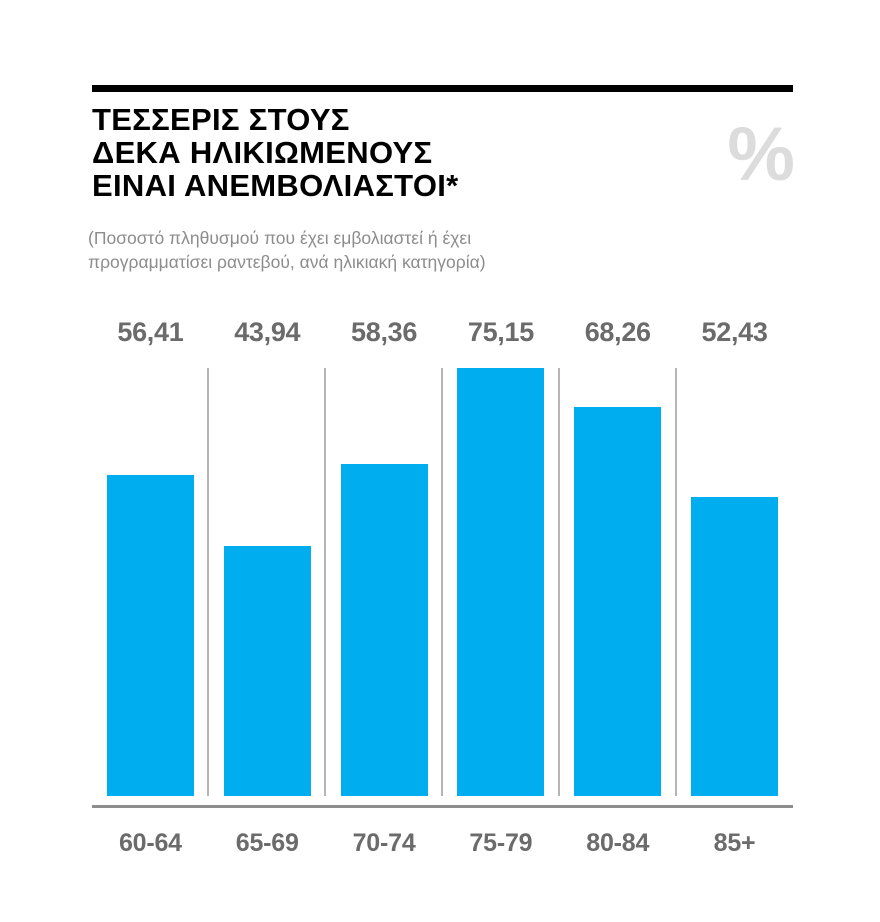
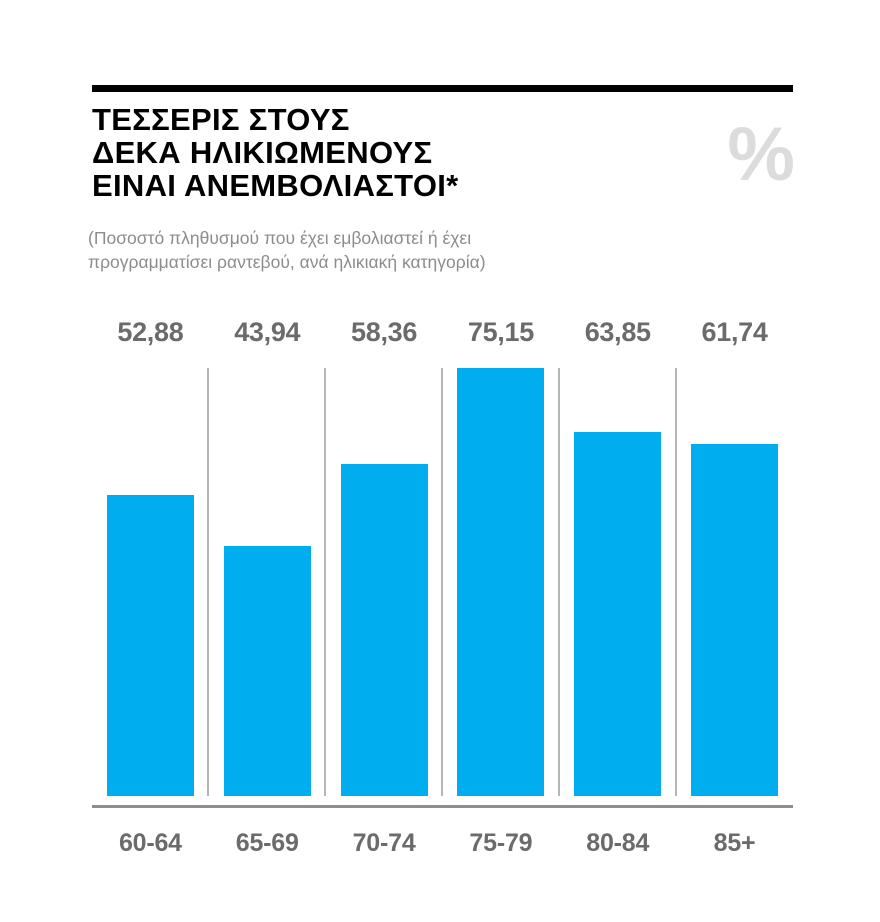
60-64: 56,41 -> 52,88
80-84: 68,26 -> 63,85
85+: 52,43 -> 61,74
